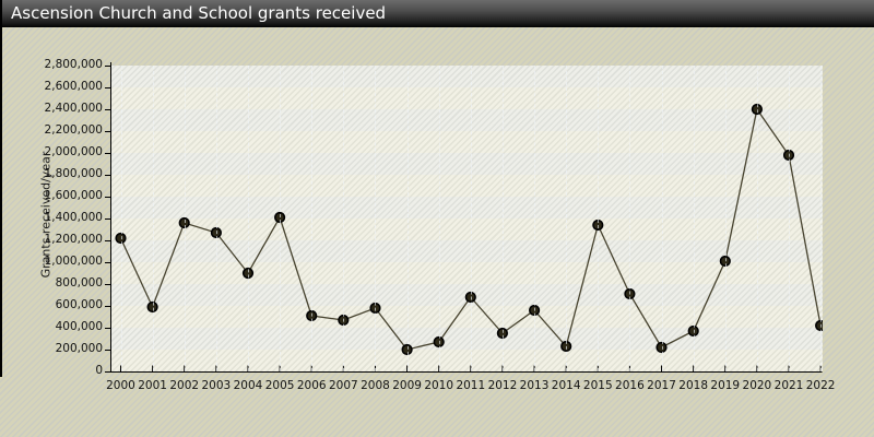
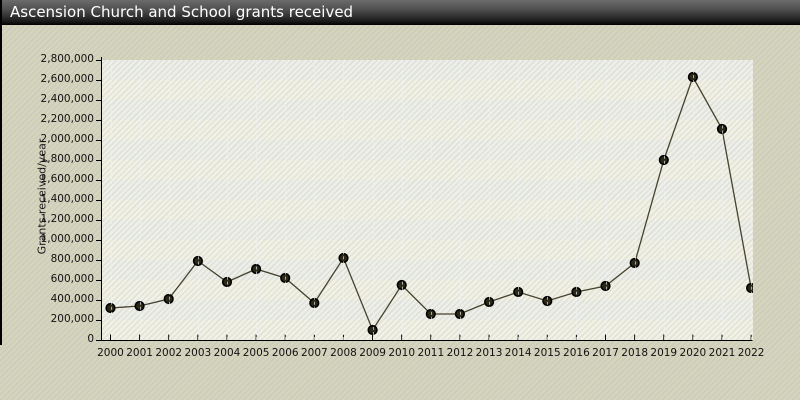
2000: 1220000 -> 320000
2001: 590000 -> 340000
2002: 1360000 -> 410000
2003: 1270000 -> 790000
2004: 900000 -> 580000
2005: 1410000 -> 710000
2006: 510000 -> 620000
2007: 470000 -> 370000
2008: 580000 -> 820000
2009: 200000 -> 100000
2010: 270000 -> 550000
2011: 680000 -> 260000
2012: 350000 -> 260000
2013: 560000 -> 380000
2014: 230000 -> 480000
2015: 1340000 -> 390000
2016: 710000 -> 480000
2017: 220000 -> 540000
2018: 370000 -> 770000
2019: 1010000 -> 1800000
2020: 2400000 -> 2630000
2021: 1980000 -> 2110000
2022: 420000 -> 520000
